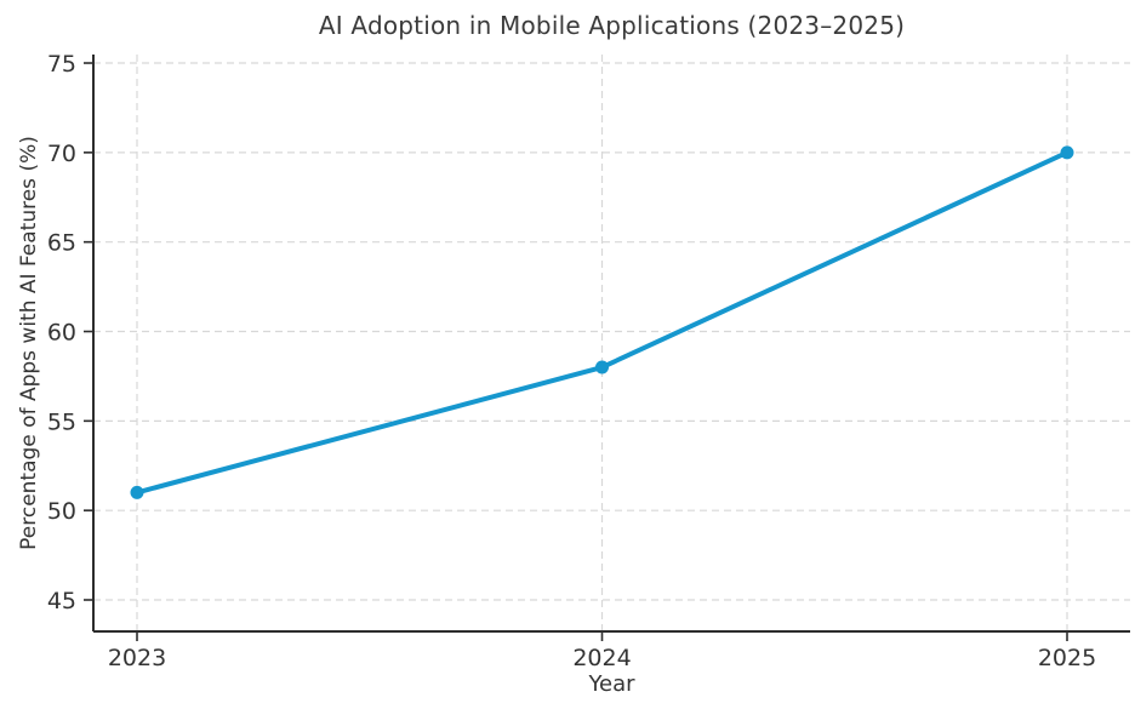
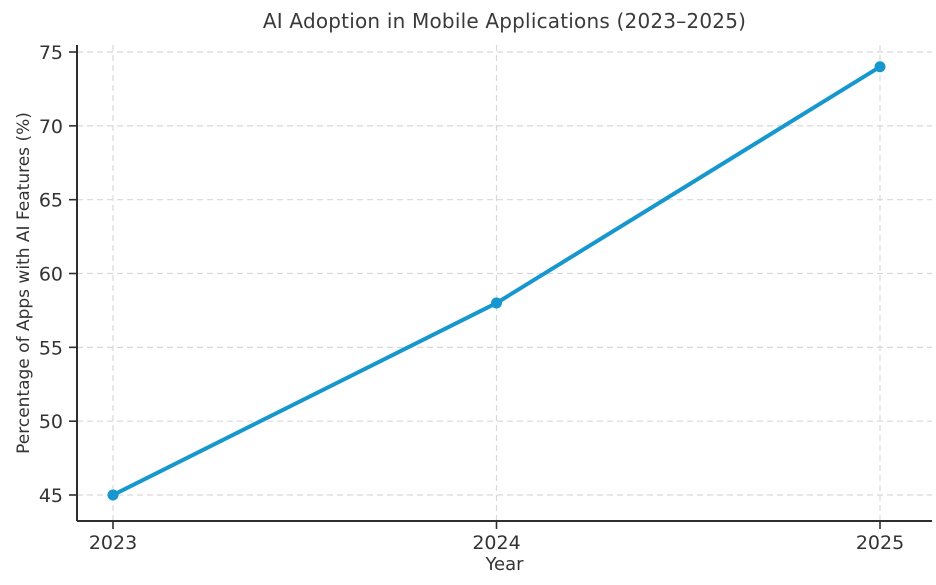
2023: 51 -> 45
2025: 70 -> 74
